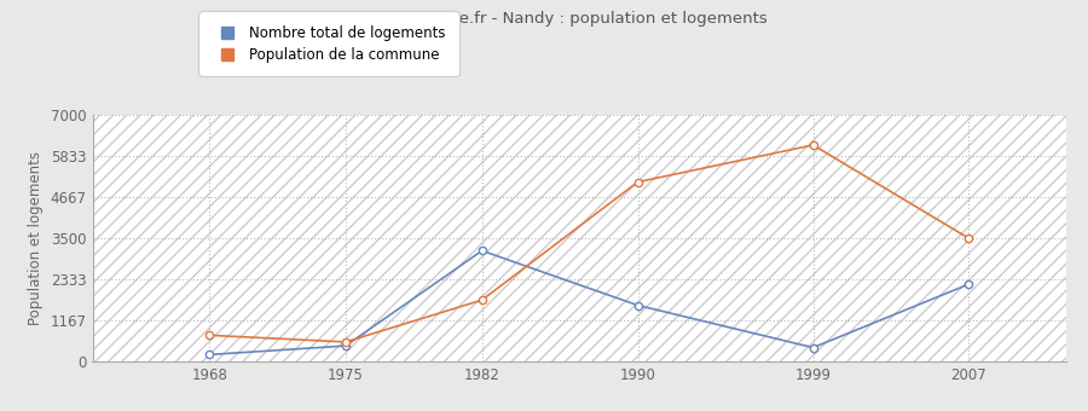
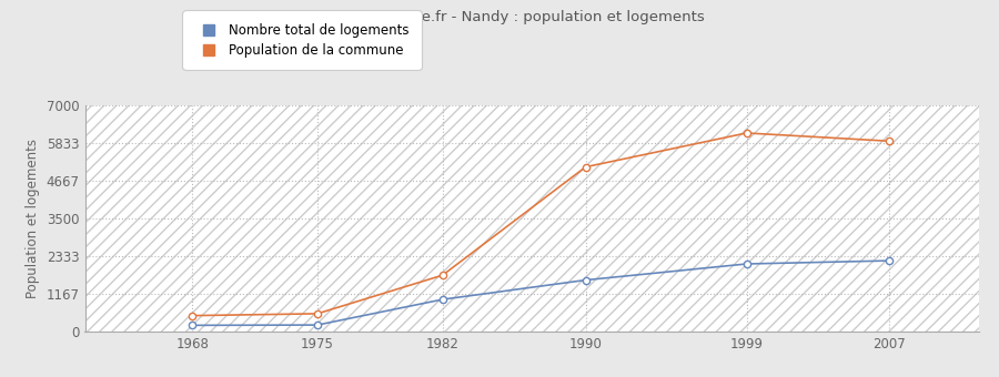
Population de la commune/1968: 750 -> 500
Nombre total de logements/1975: 450 -> 210
Nombre total de logements/1982: 3150 -> 1000
Nombre total de logements/1999: 400 -> 2100
Population de la commune/2007: 3500 -> 5900
